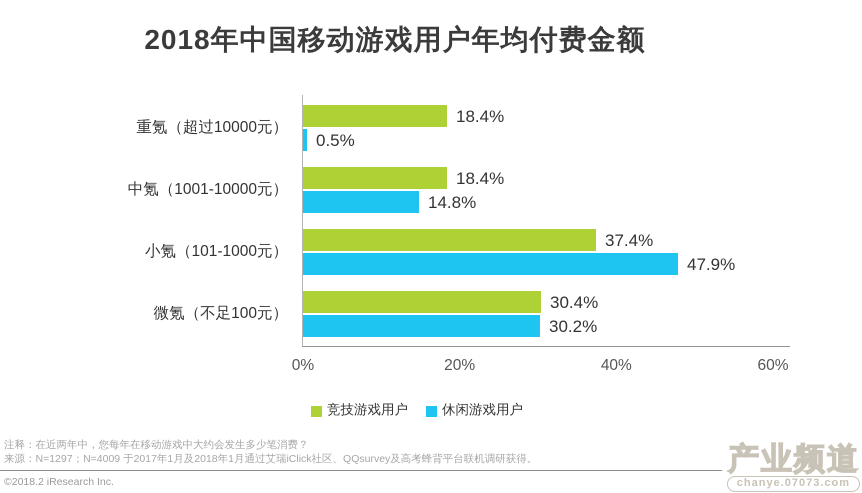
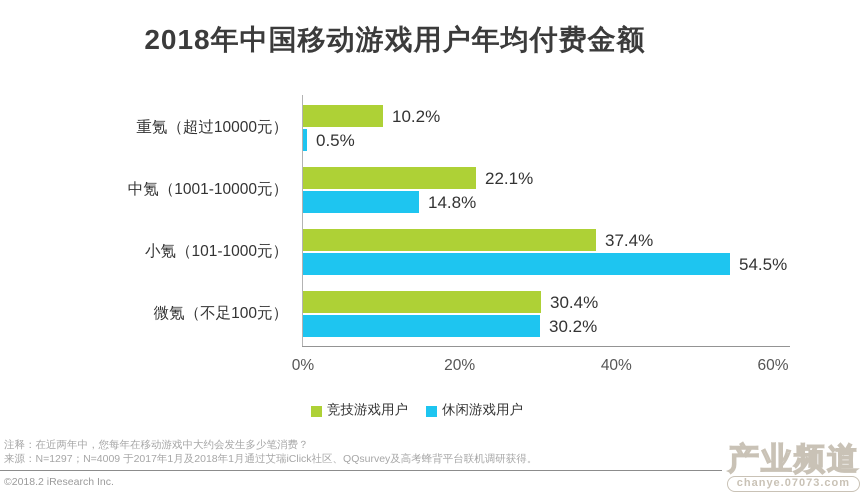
竞技游戏用户/重氪（超过10000元）: 18.4% -> 10.2%
竞技游戏用户/中氪（1001-10000元）: 18.4% -> 22.1%
休闲游戏用户/小氪（101-1000元）: 47.9% -> 54.5%
